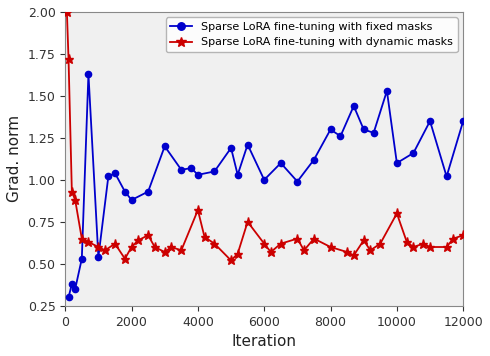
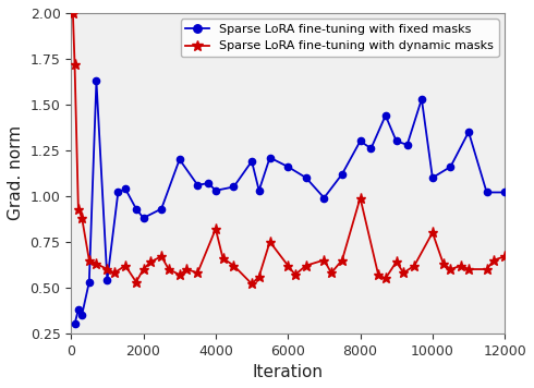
Sparse LoRA fine-tuning with fixed masks/6000: 1.00 -> 1.16
Sparse LoRA fine-tuning with dynamic masks/8000: 0.60 -> 0.99
Sparse LoRA fine-tuning with fixed masks/12000: 1.35 -> 1.02
